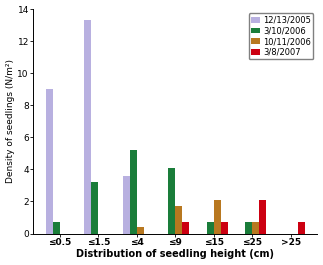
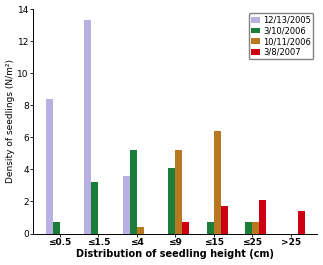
12/13/2005/≤0.5: 9.0 -> 8.4
10/11/2006/≤9: 1.7 -> 5.2
10/11/2006/≤15: 2.1 -> 6.4
3/8/2007/≤15: 0.7 -> 1.7
3/8/2007/>25: 0.7 -> 1.4
